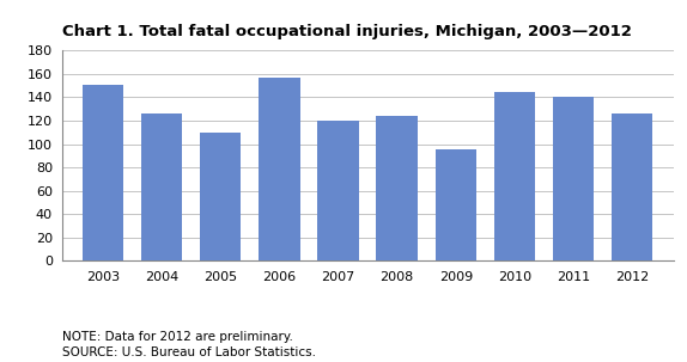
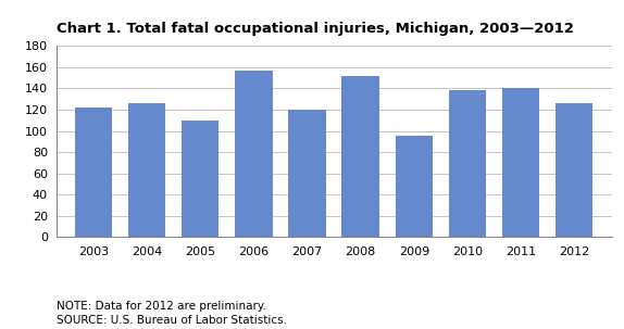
2003: 151 -> 122
2008: 124 -> 152
2010: 145 -> 138
